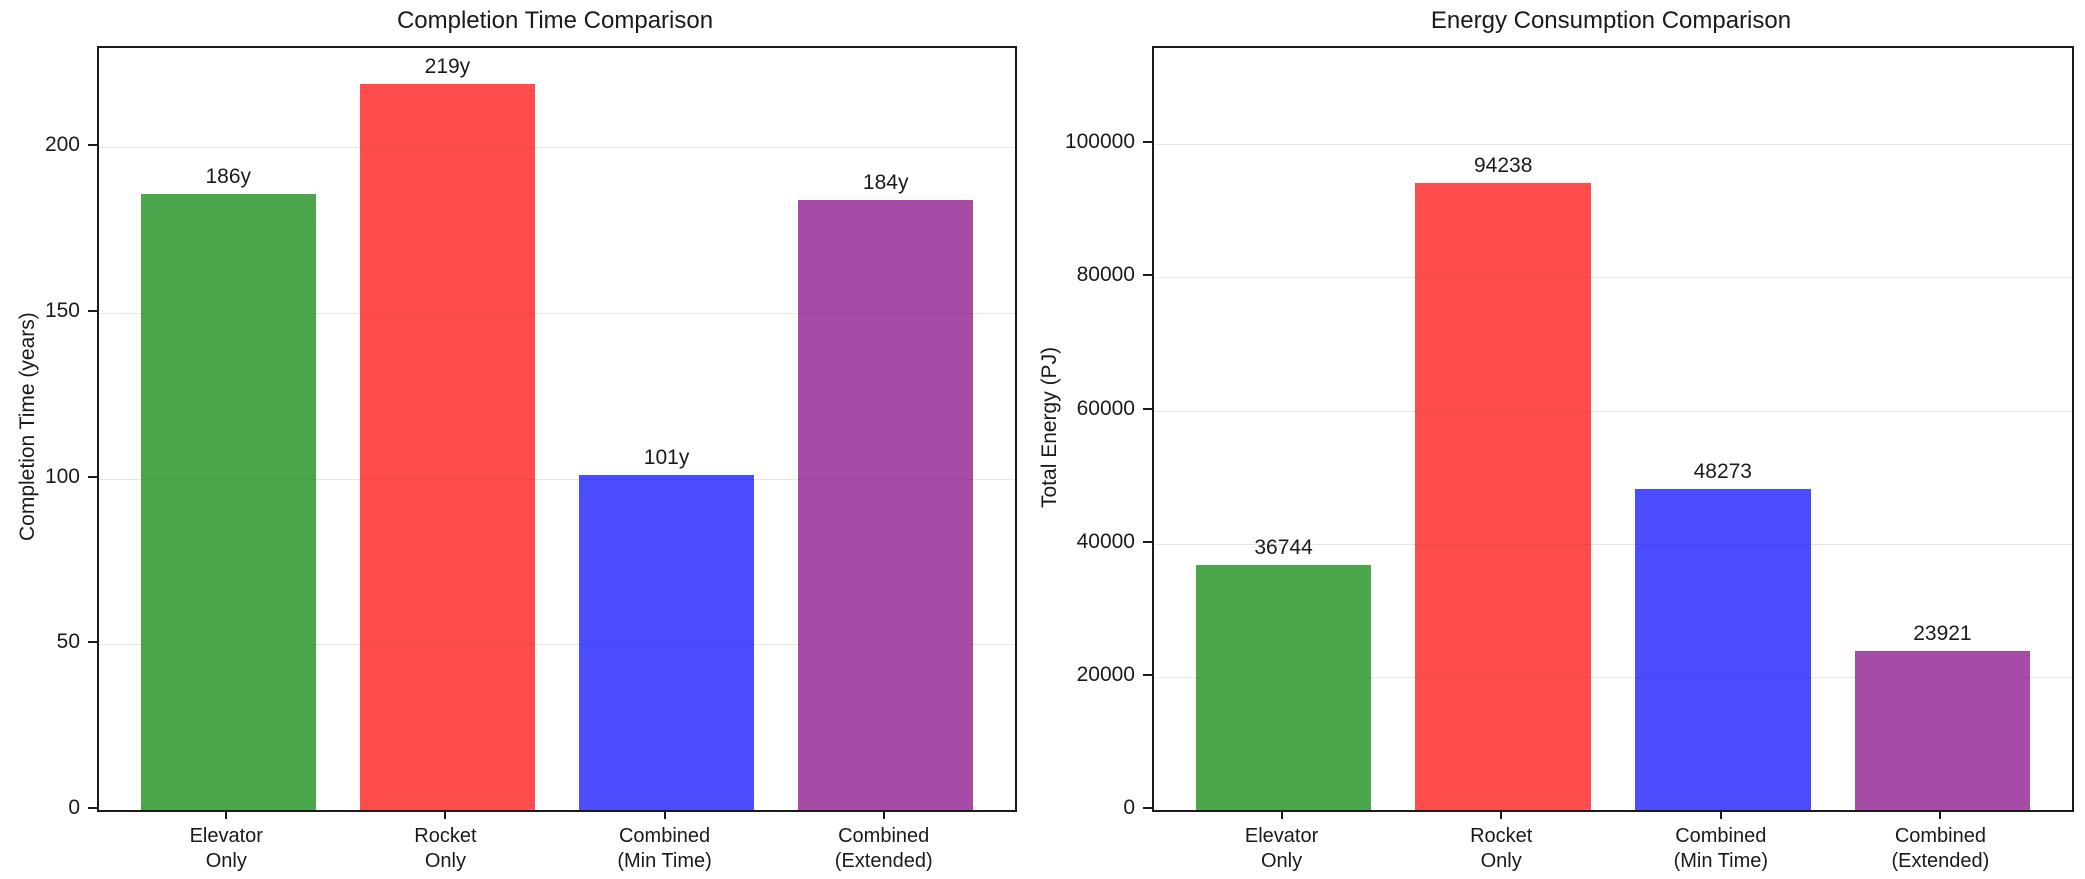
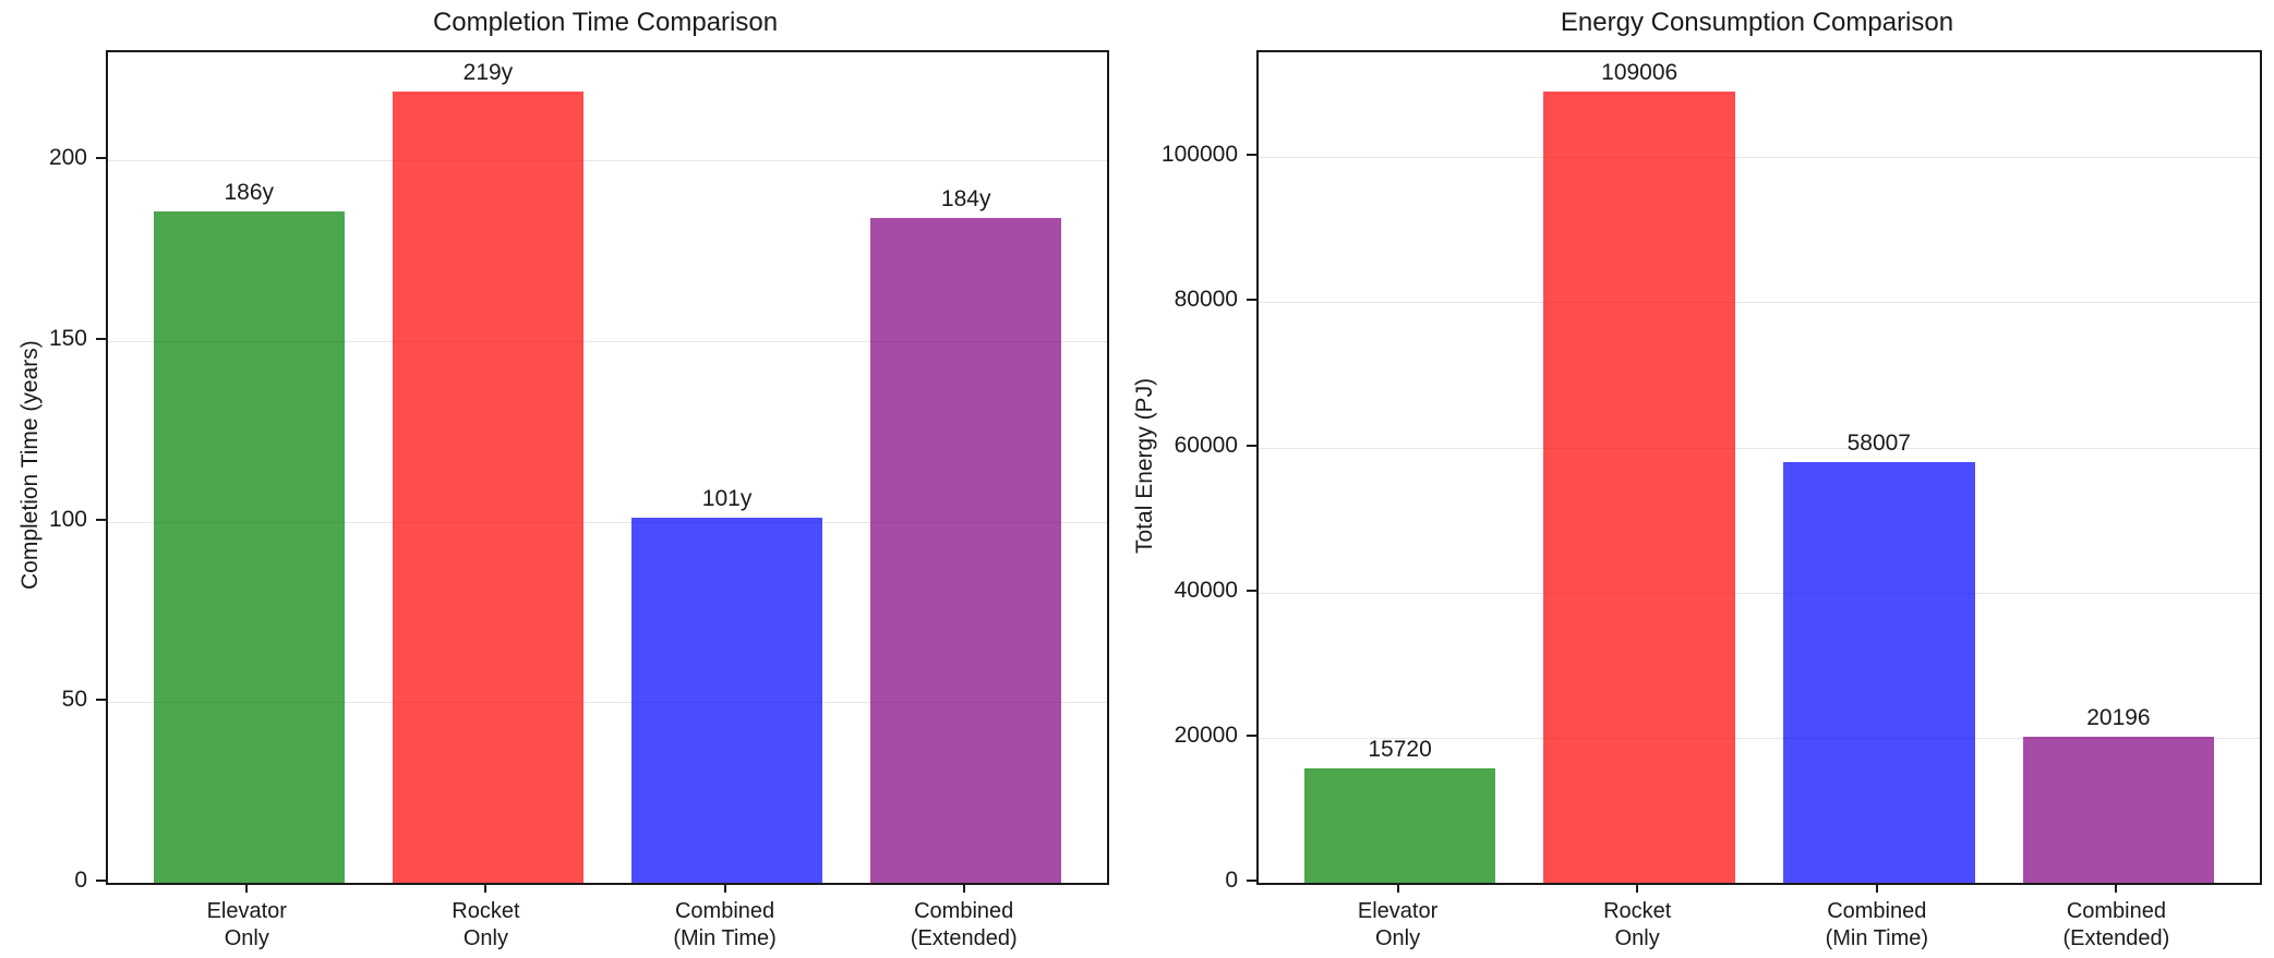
Energy Consumption Comparison/Elevator Only: 36744 -> 15720
Energy Consumption Comparison/Rocket Only: 94238 -> 109006
Energy Consumption Comparison/Combined (Min Time): 48273 -> 58007
Energy Consumption Comparison/Combined (Extended): 23921 -> 20196
